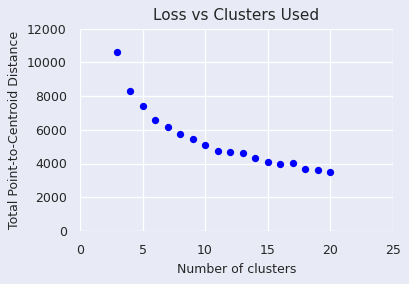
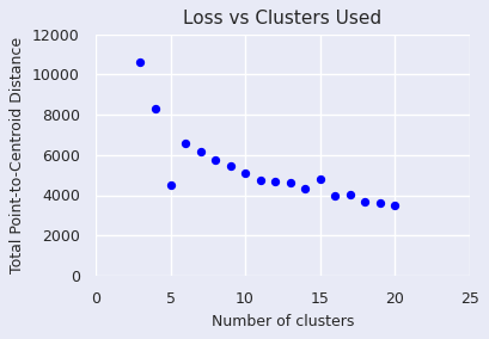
5: 7400 -> 4500
15: 4100 -> 4800
